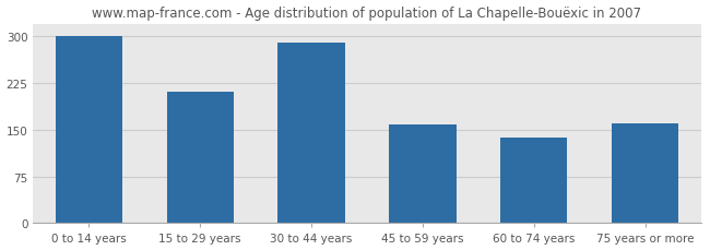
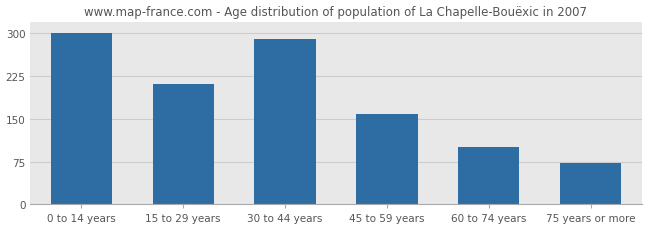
60 to 74 years: 138 -> 100
75 years or more: 160 -> 72
